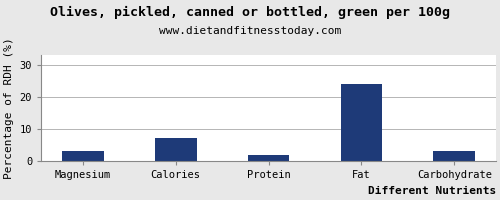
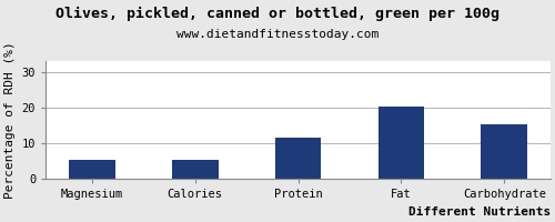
Magnesium: 3.1 -> 5.5
Calories: 7.1 -> 5.5
Protein: 2.1 -> 11.5
Fat: 24.2 -> 20.5
Carbohydrate: 3.2 -> 15.5
